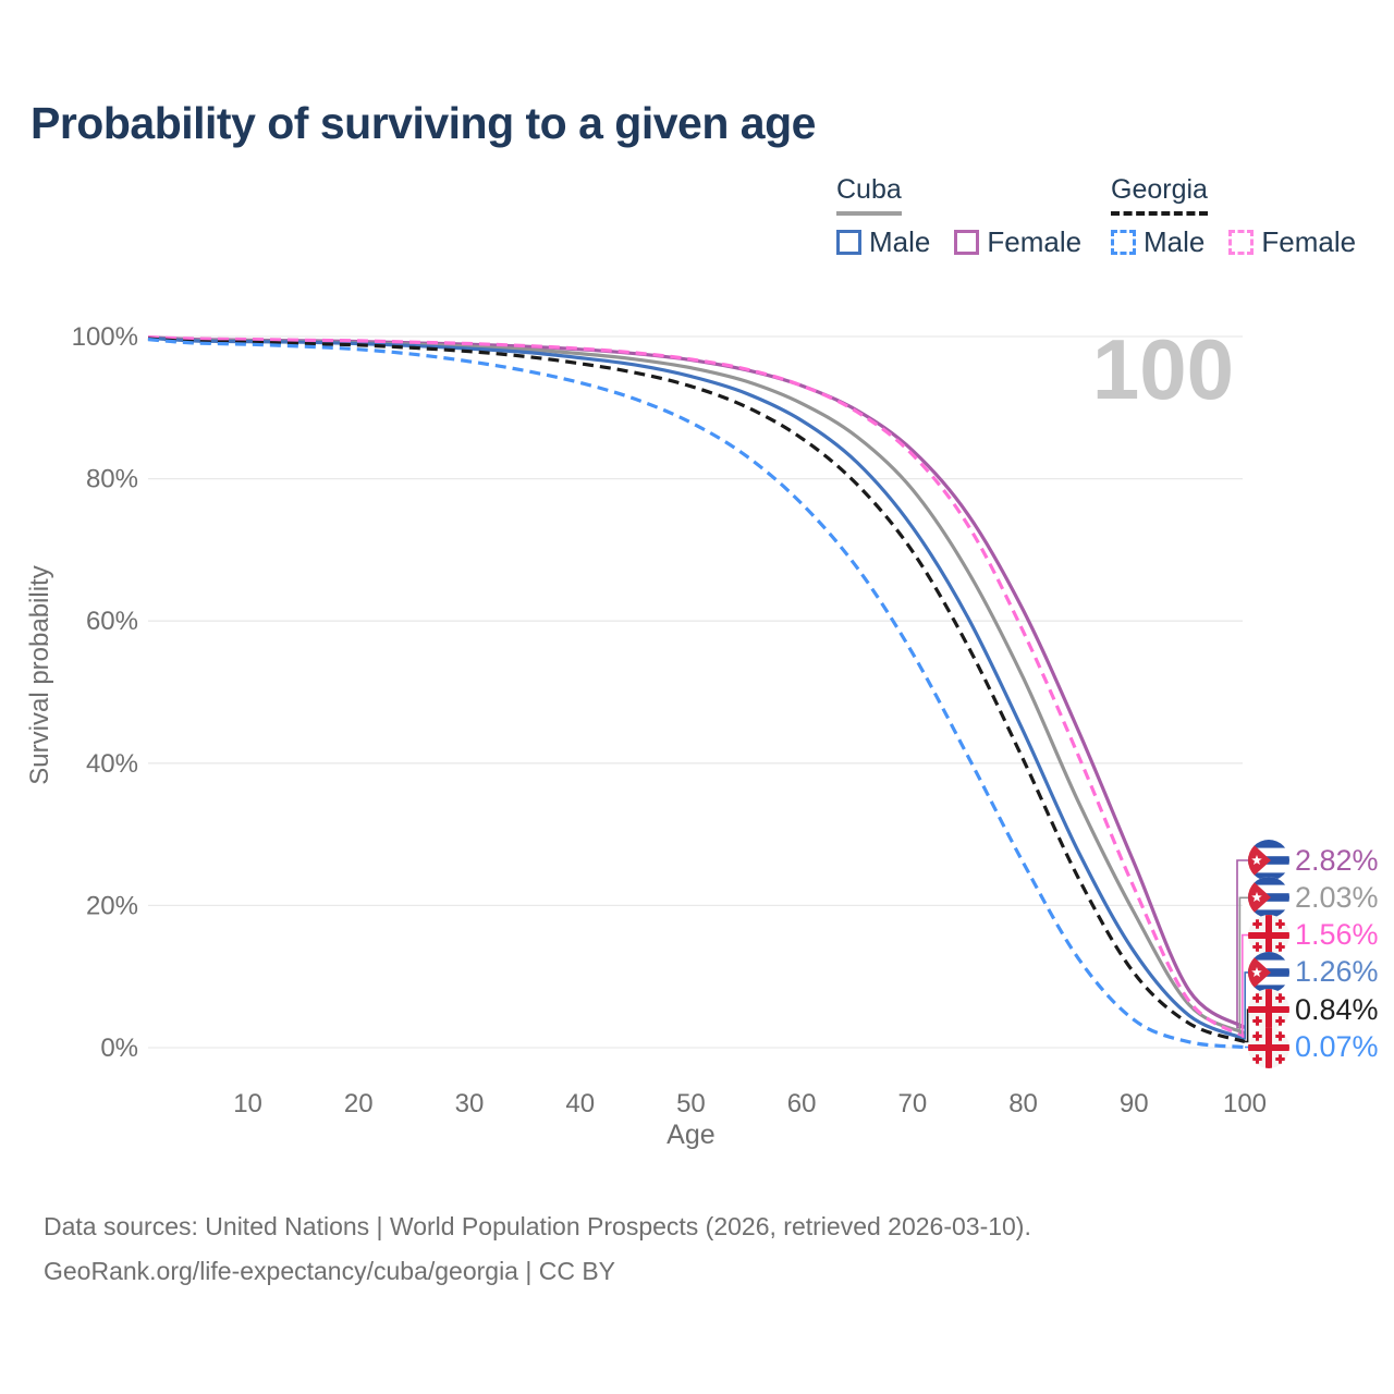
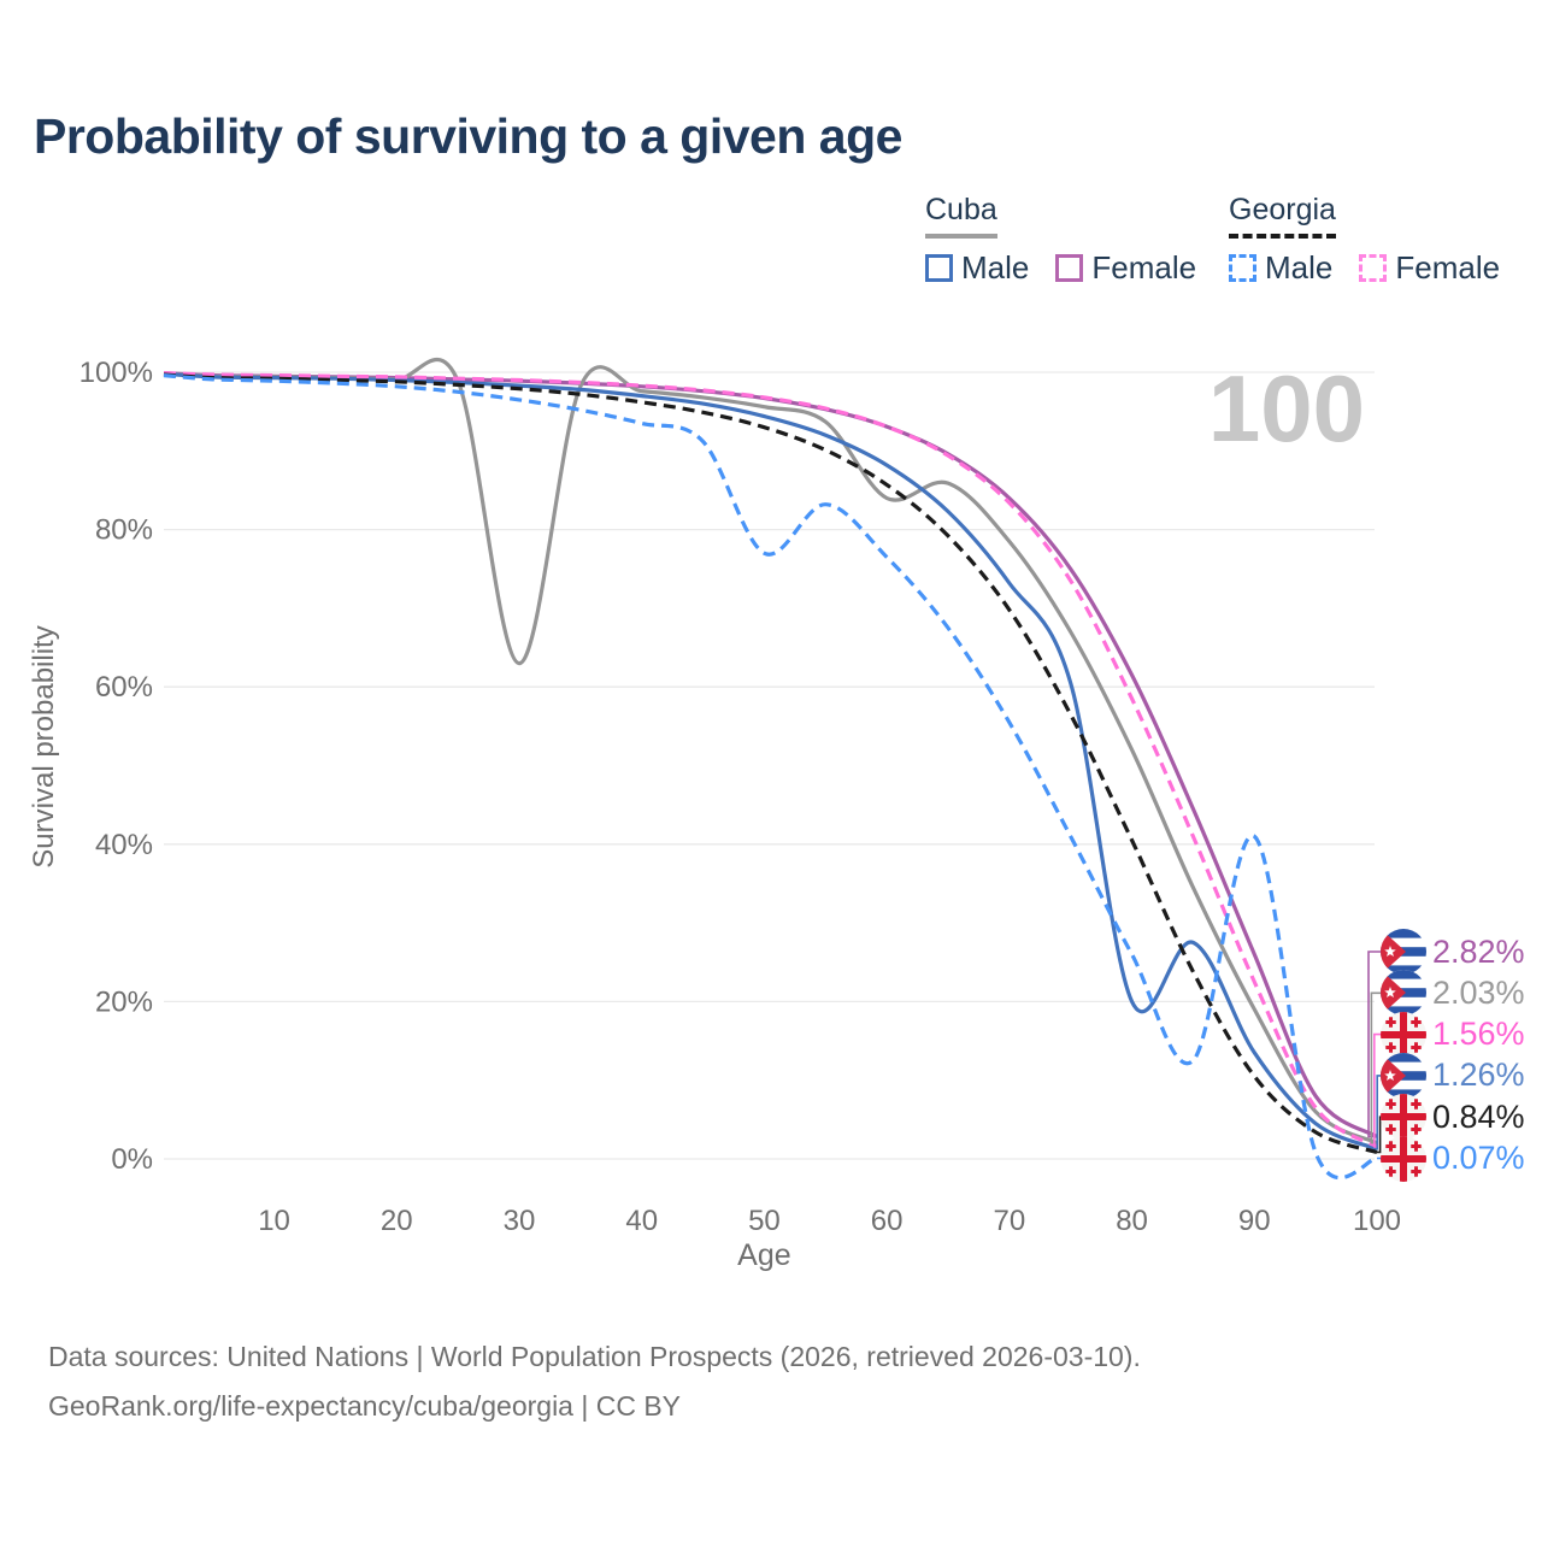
Cuba/30: 99% -> 63%
Georgia Male/50: 88% -> 77%
Cuba/60: 91% -> 84%
Cuba Male/80: 44% -> 20%
Georgia Male/90: 4% -> 41%
